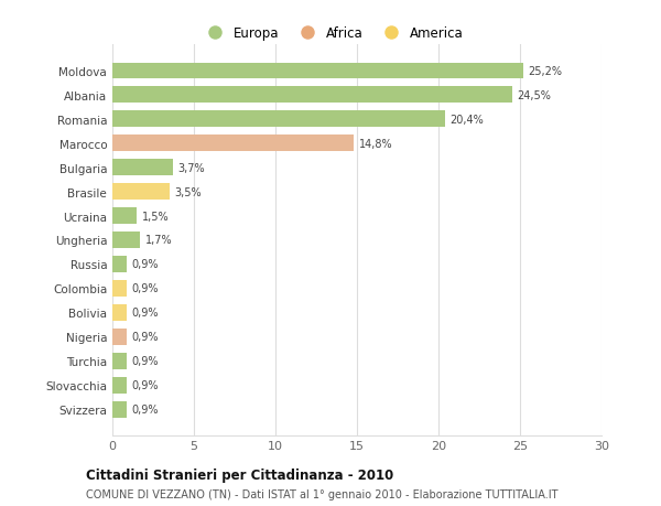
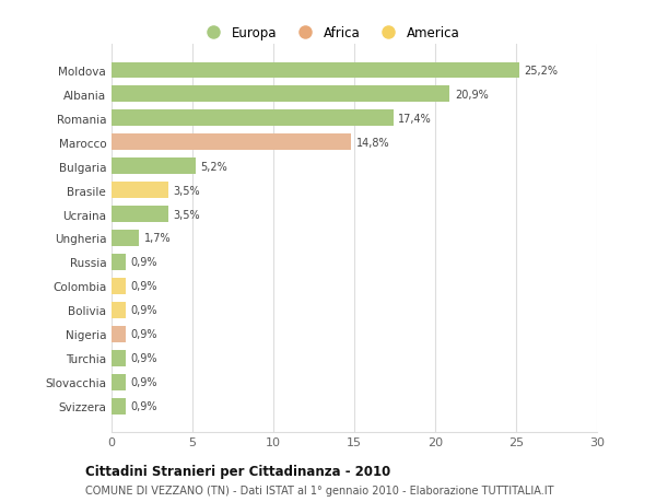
Albania: 24,5% -> 20,9%
Romania: 20,4% -> 17,4%
Bulgaria: 3,7% -> 5,2%
Ucraina: 1,5% -> 3,5%
